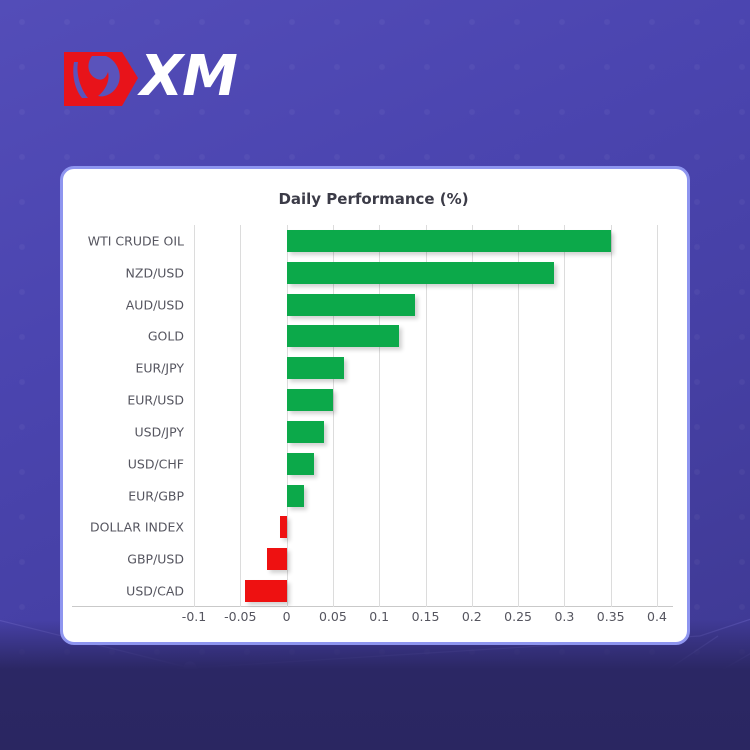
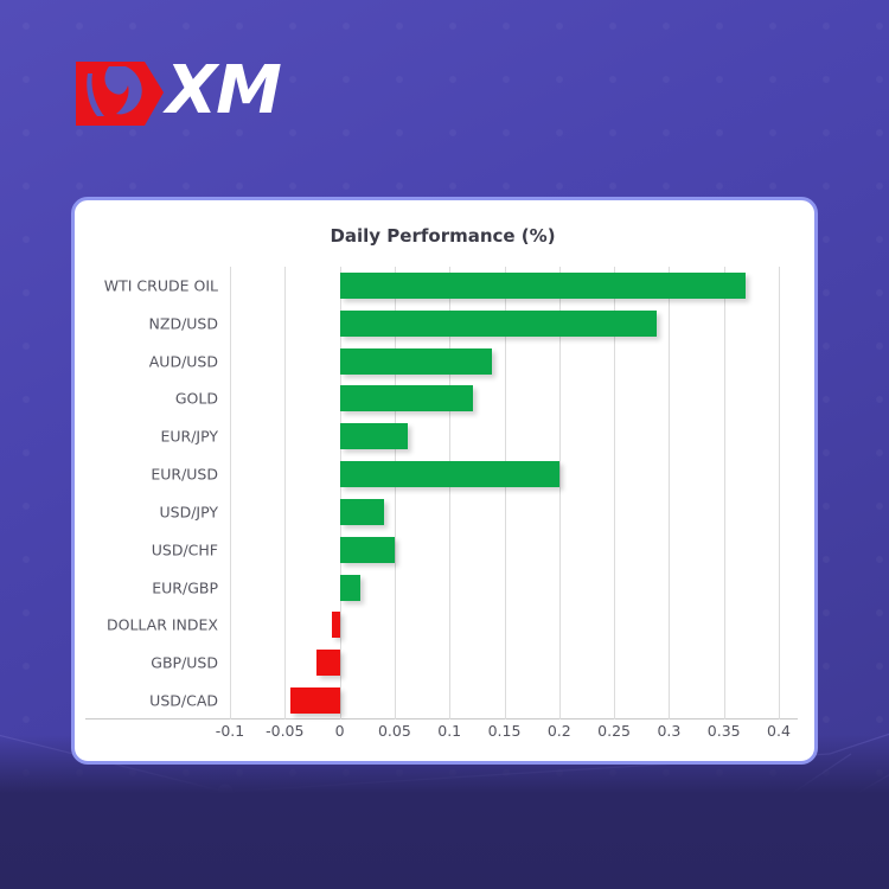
WTI CRUDE OIL: 0.35 -> 0.37
EUR/USD: 0.05 -> 0.20
USD/CHF: 0.03 -> 0.05
